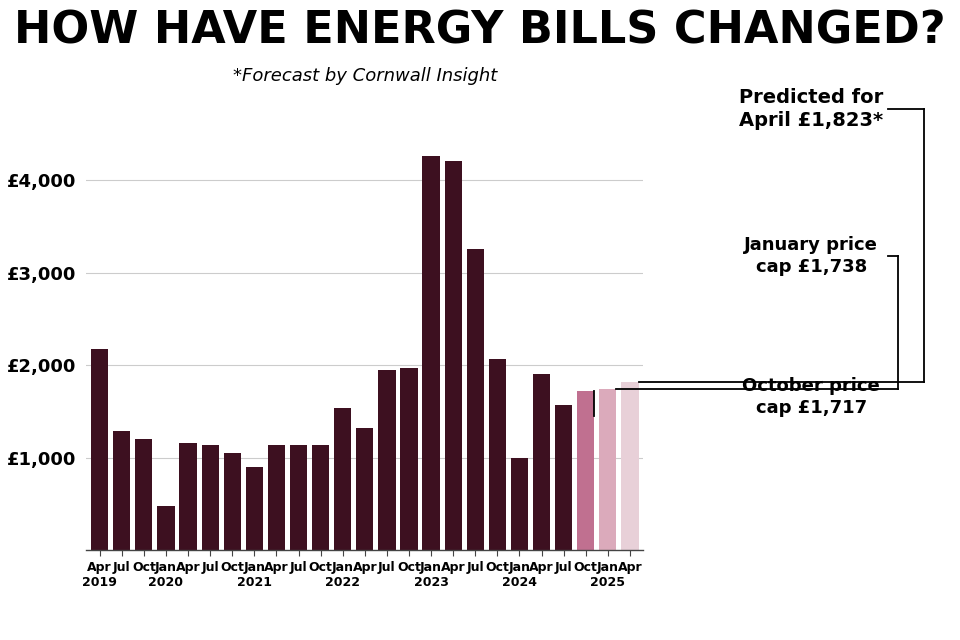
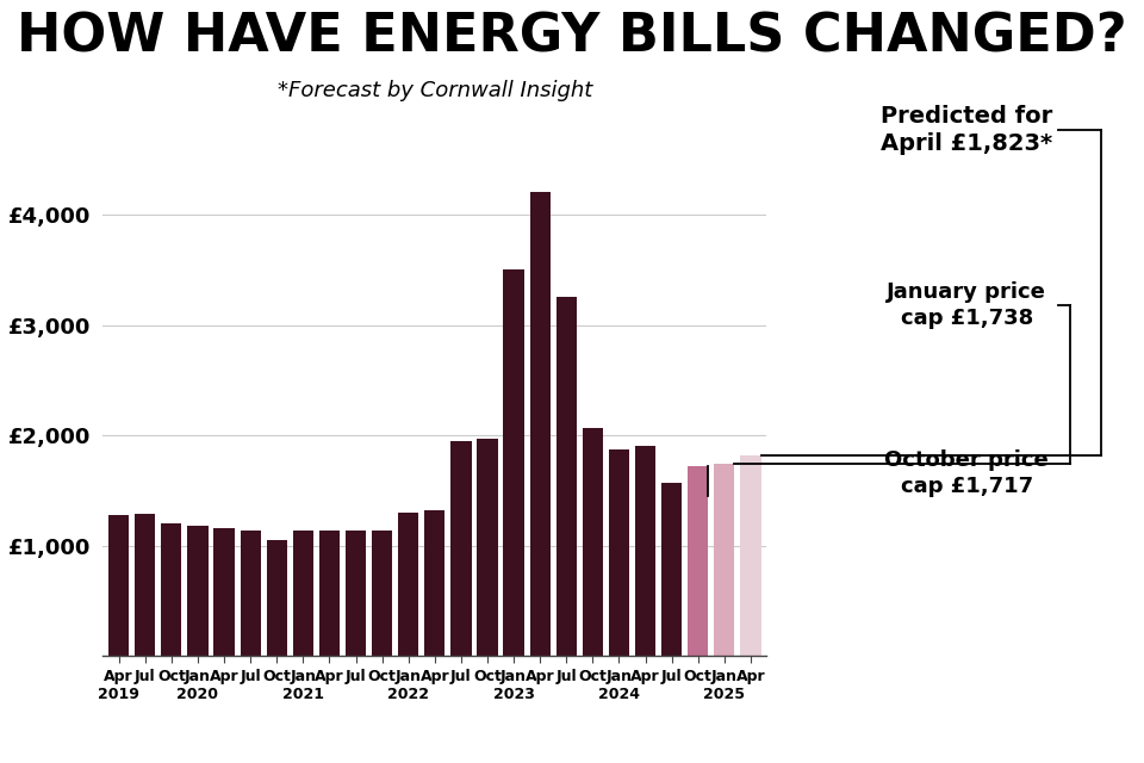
Apr 2019: £2,180 -> £1,280
Jan 2020: £480 -> £1,180
Jan 2021: £900 -> £1,140
Jan 2022: £1,540 -> £1,300
Jan 2023: £4,260 -> £3,500
Jan 2024: £1,000 -> £1,870
